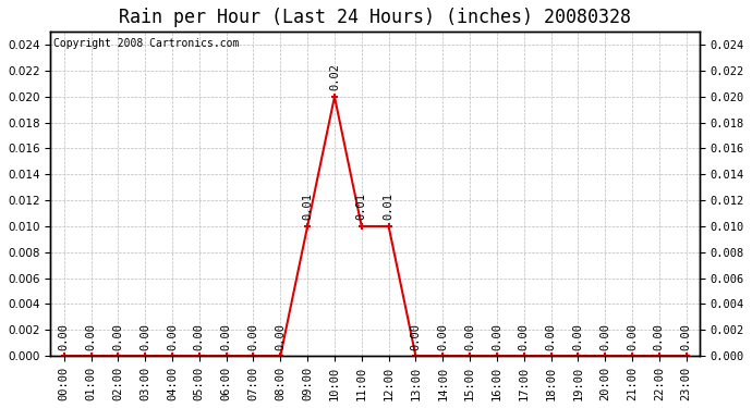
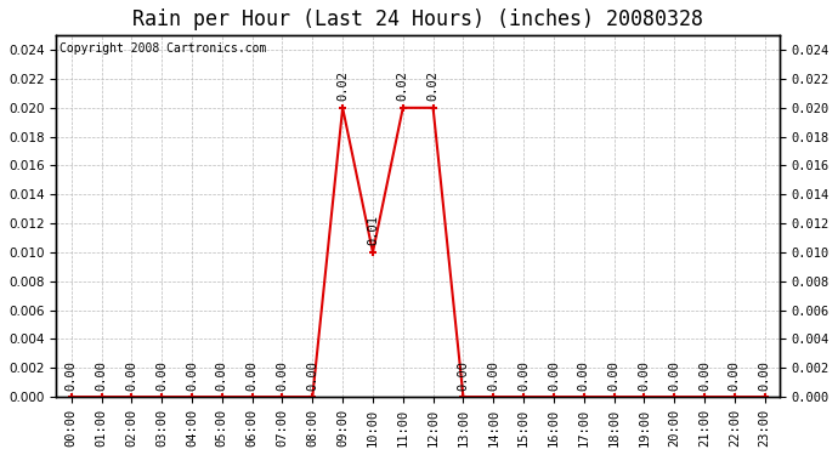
09:00: 0.01 -> 0.02
10:00: 0.02 -> 0.01
11:00: 0.01 -> 0.02
12:00: 0.01 -> 0.02
